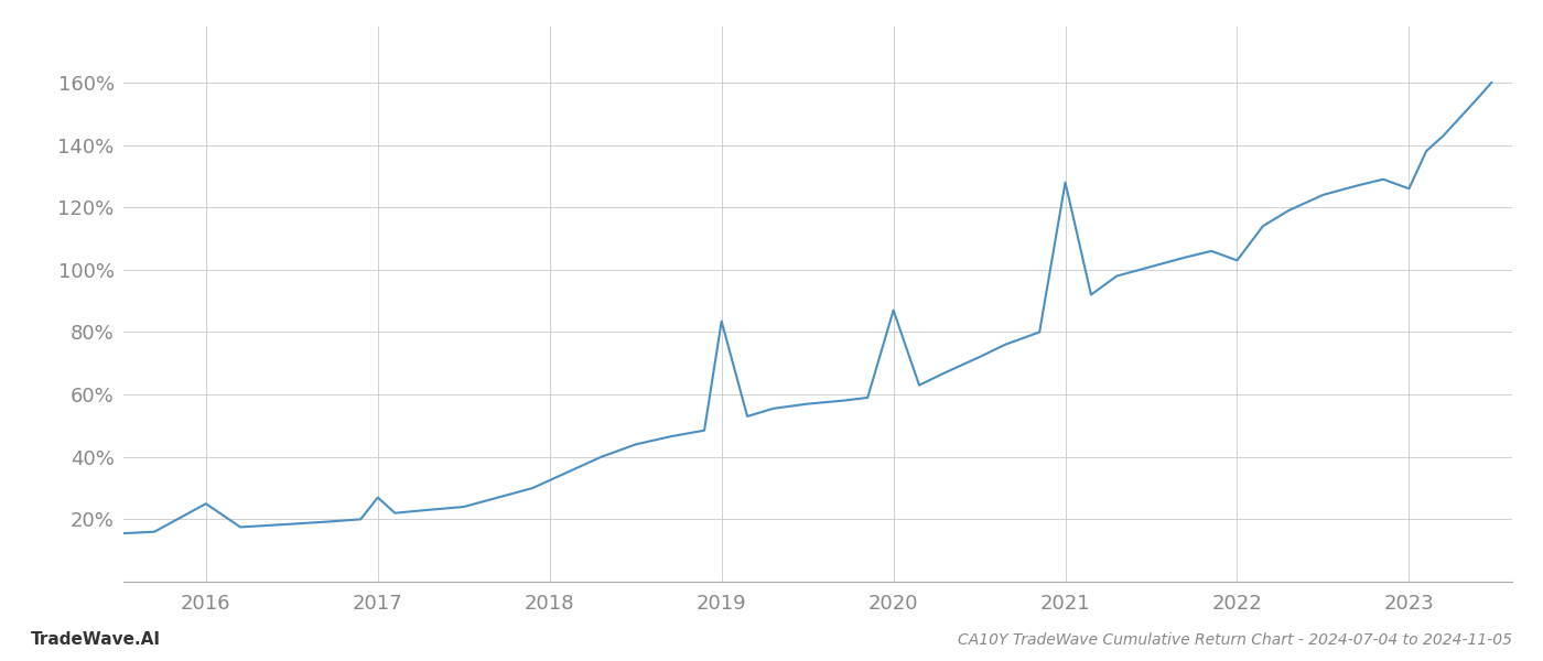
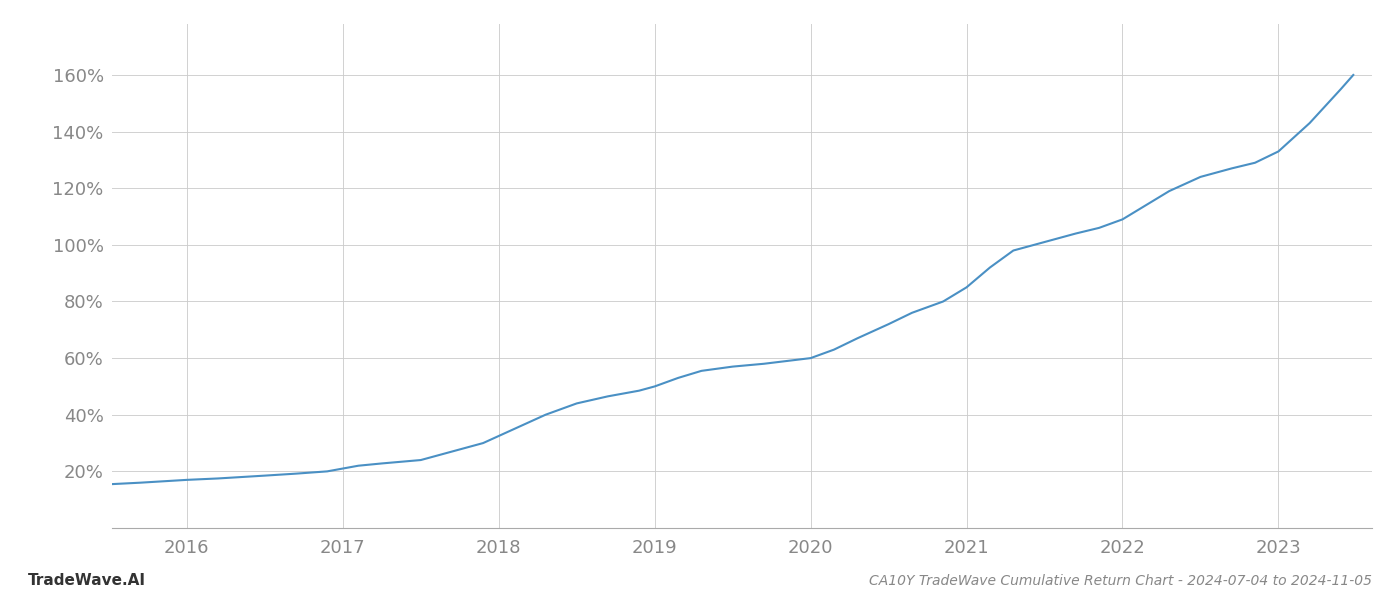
2016: 25.0% -> 17.0%
2017: 27.0% -> 21.0%
2019: 83.5% -> 50.0%
2020: 87.0% -> 60.0%
2021: 128.0% -> 85.0%
2022: 103.0% -> 109.0%
2023: 126.0% -> 133.0%
